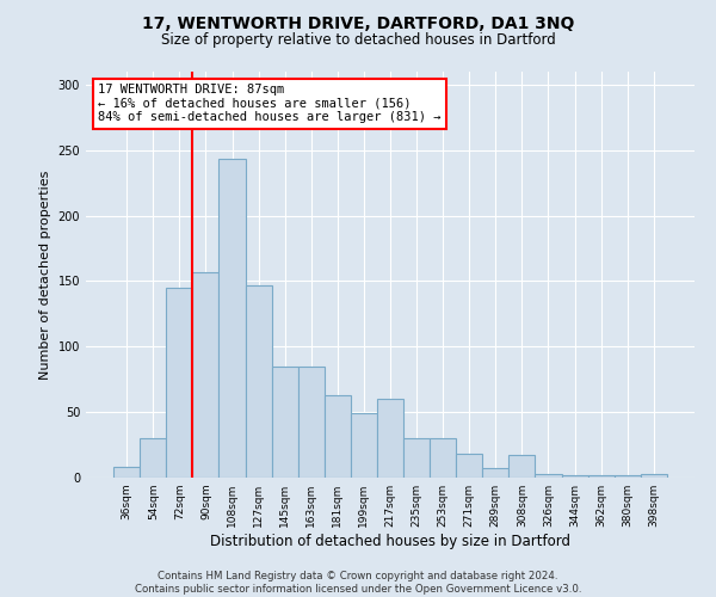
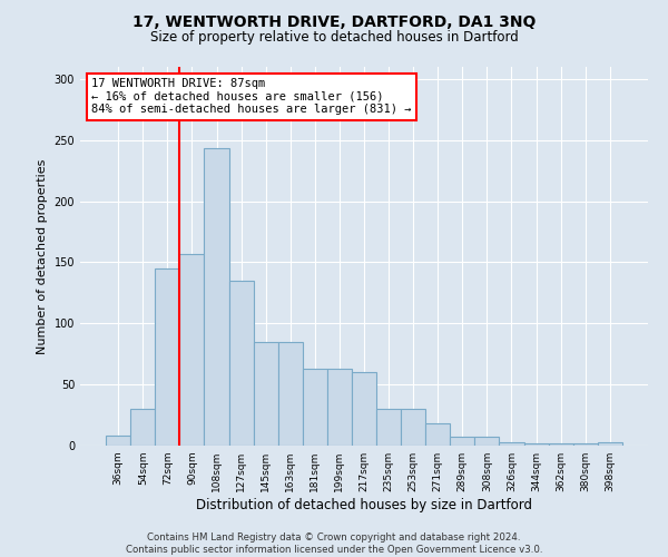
127sqm: 147 -> 135
199sqm: 49 -> 63
308sqm: 17 -> 7
